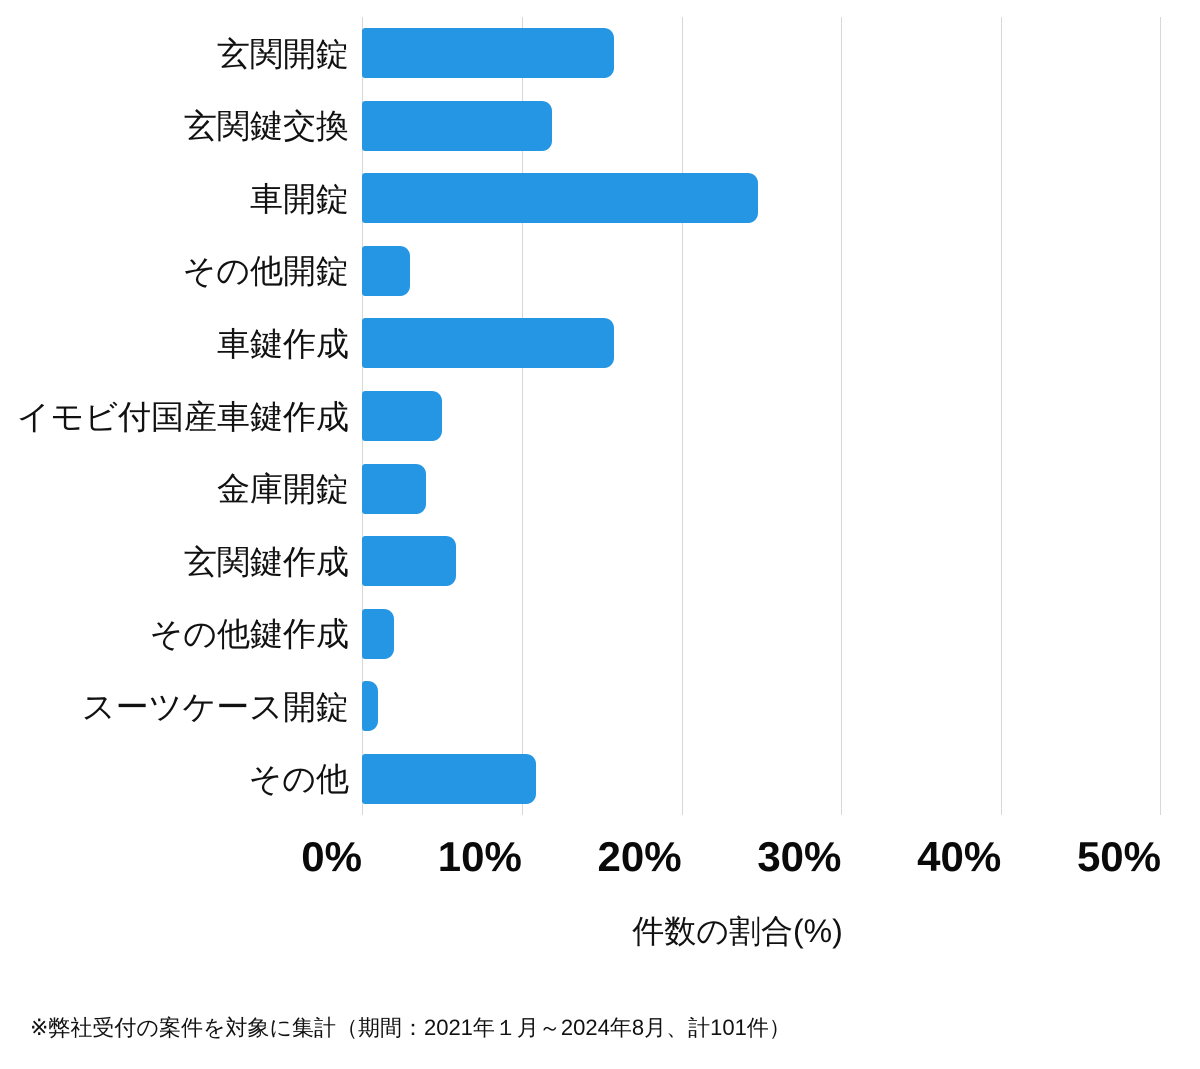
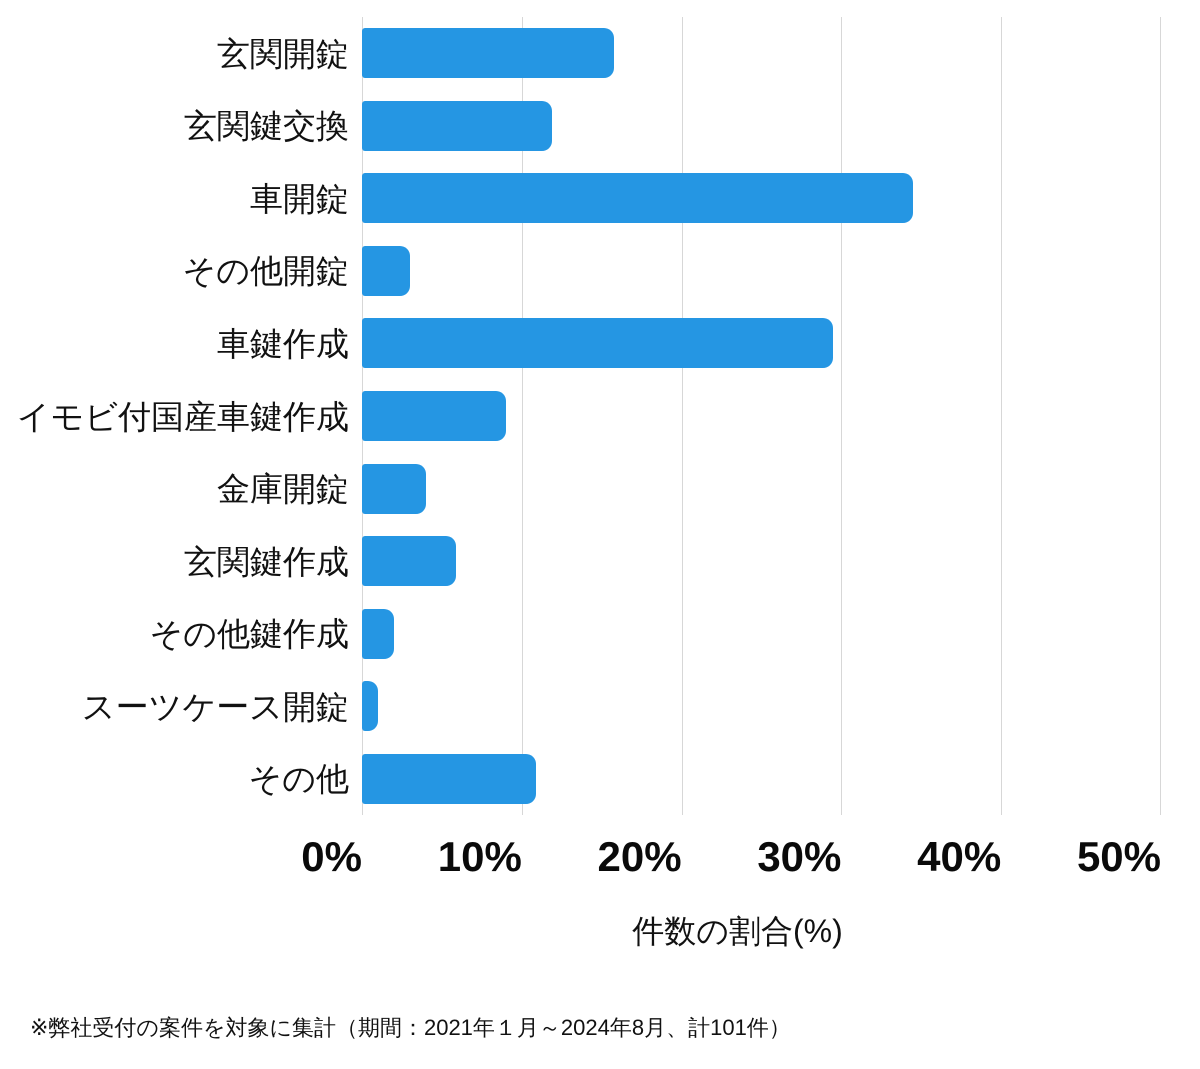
車開錠: 24.8% -> 34.5%
車鍵作成: 15.8% -> 29.5%
イモビ付国産車鍵作成: 5.0% -> 9.0%
